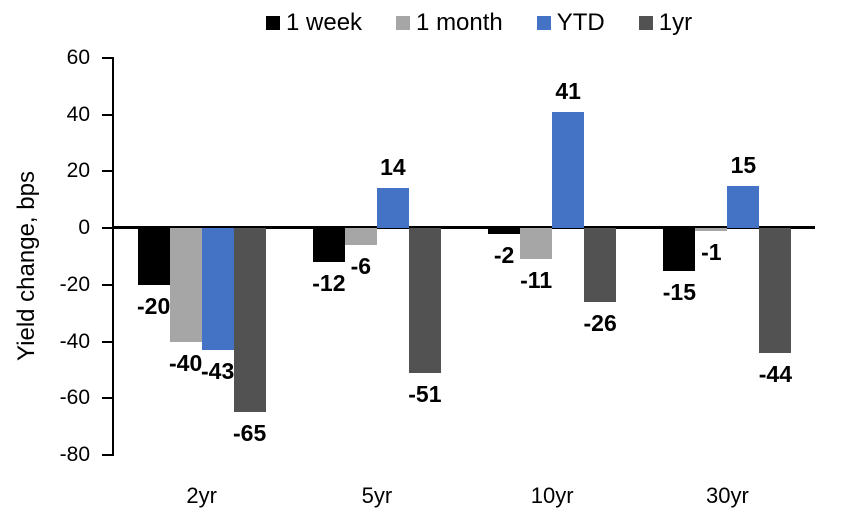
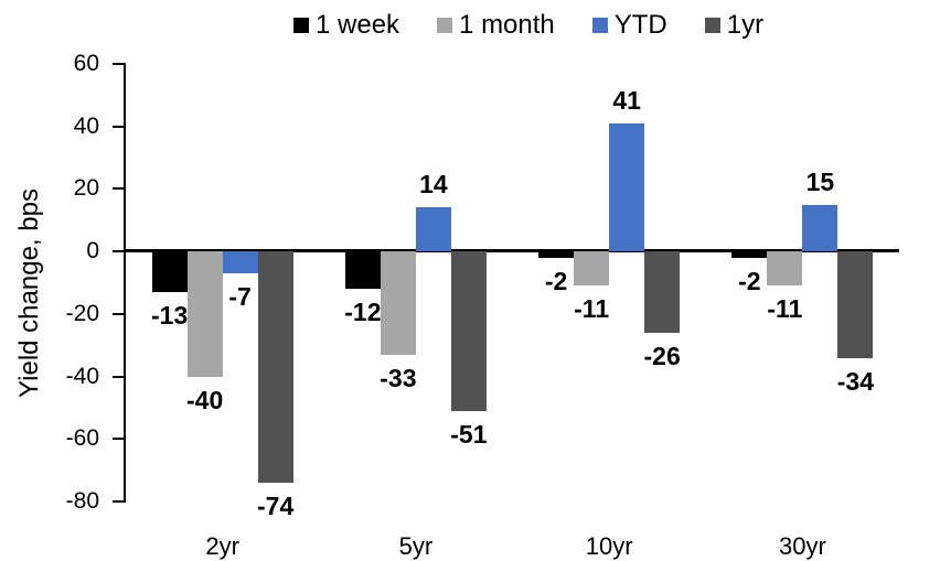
1 week/2yr: -20 -> -13
YTD/2yr: -43 -> -7
1yr/2yr: -65 -> -74
1 month/5yr: -6 -> -33
1 week/30yr: -15 -> -2
1 month/30yr: -1 -> -11
1yr/30yr: -44 -> -34
